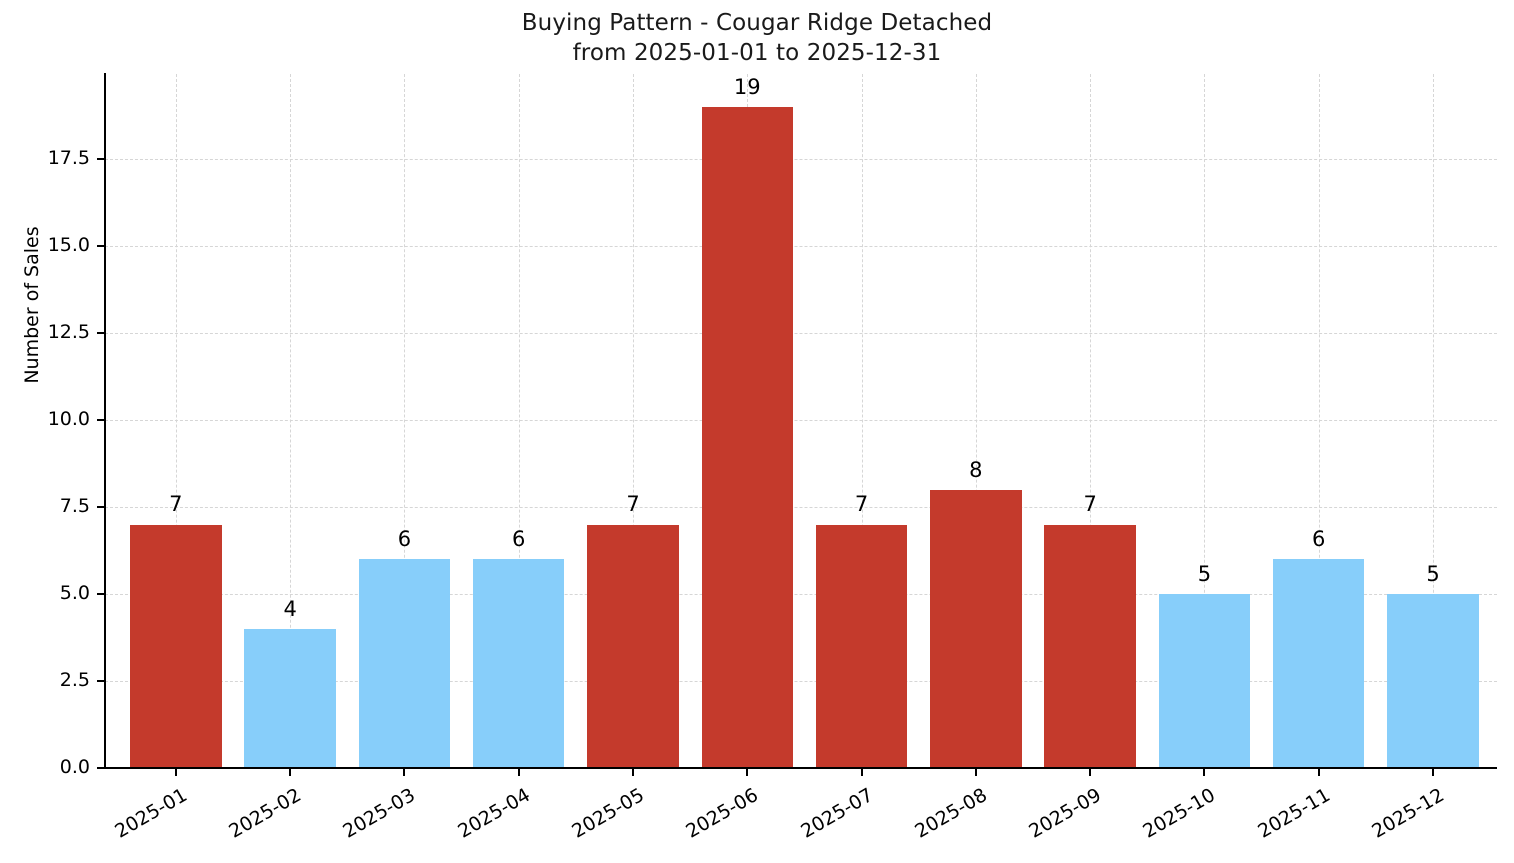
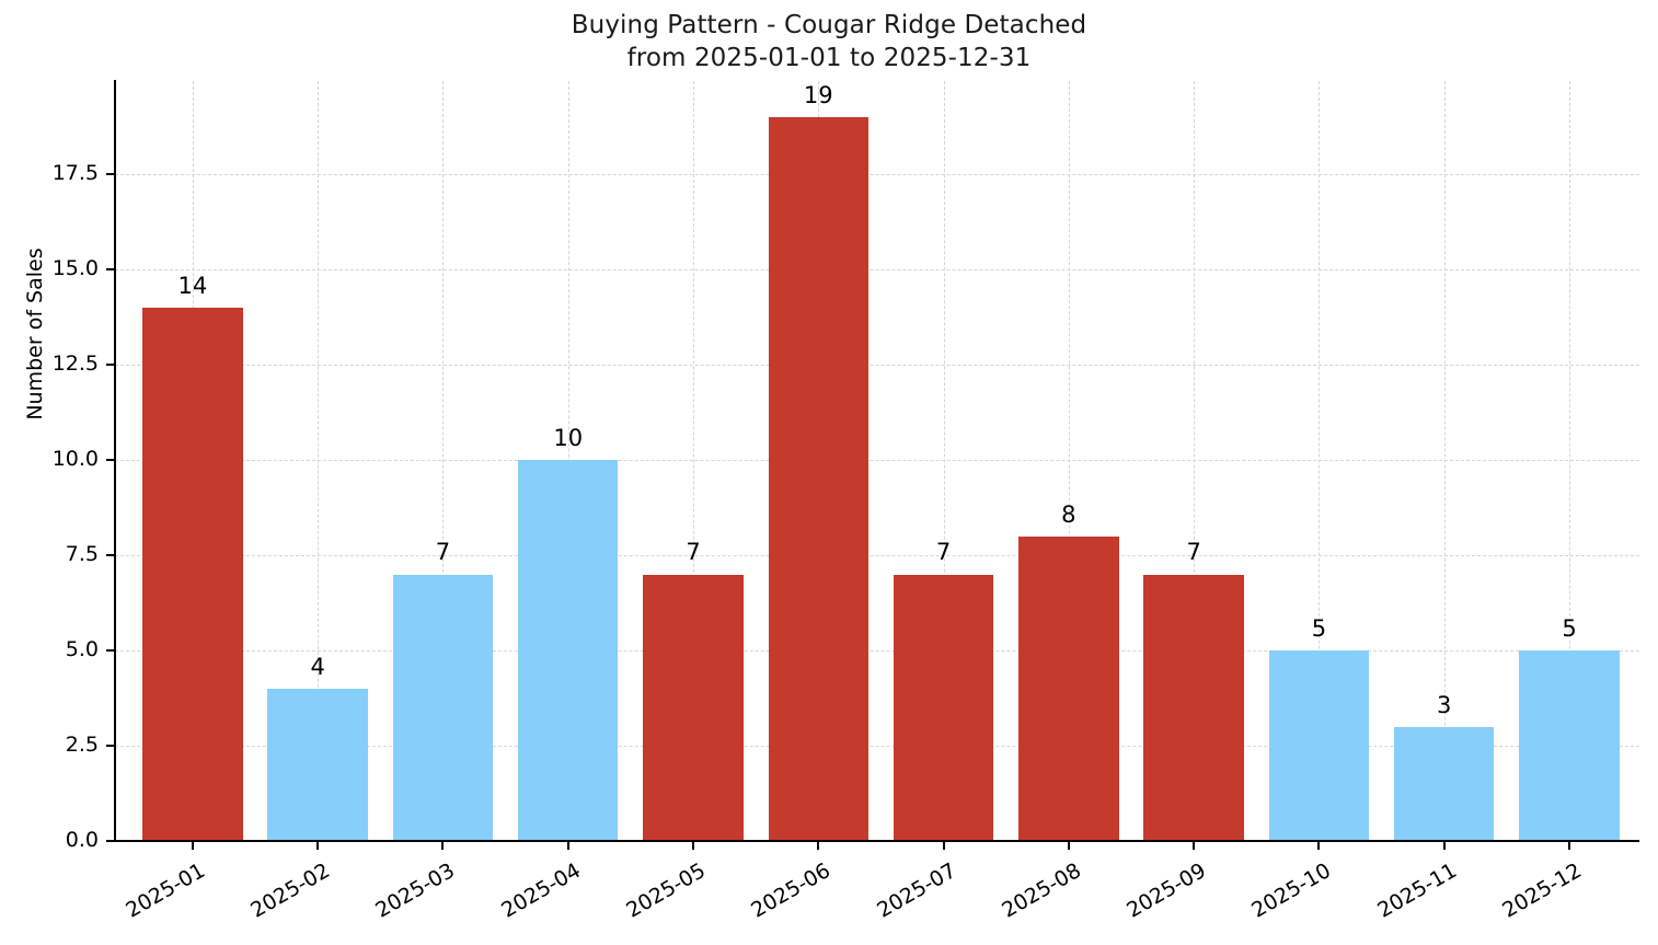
2025-01: 7 -> 14
2025-03: 6 -> 7
2025-04: 6 -> 10
2025-11: 6 -> 3
